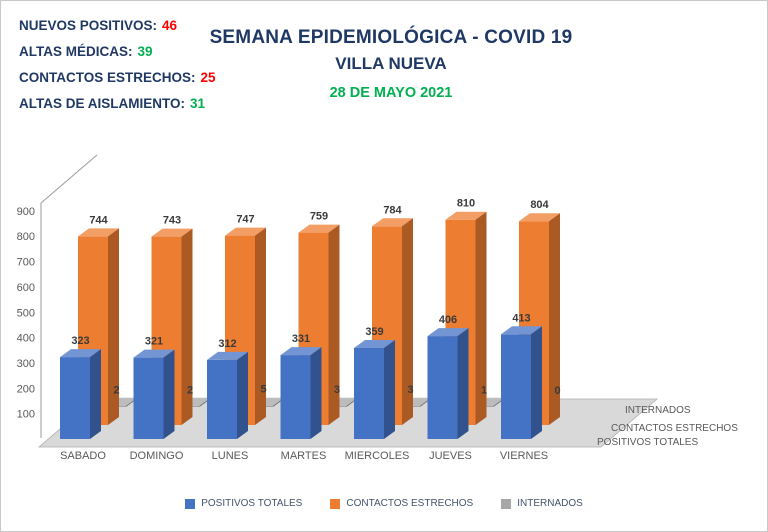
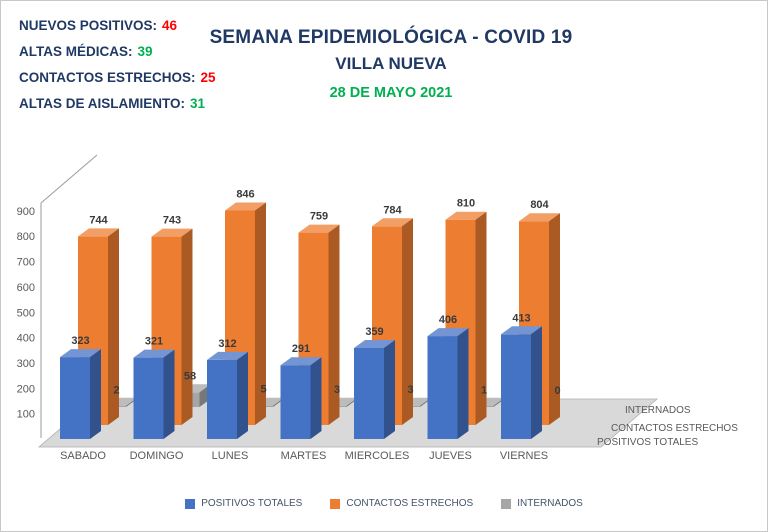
INTERNADOS/DOMINGO: 2 -> 58
CONTACTOS ESTRECHOS/LUNES: 747 -> 846
POSITIVOS TOTALES/MARTES: 331 -> 291
